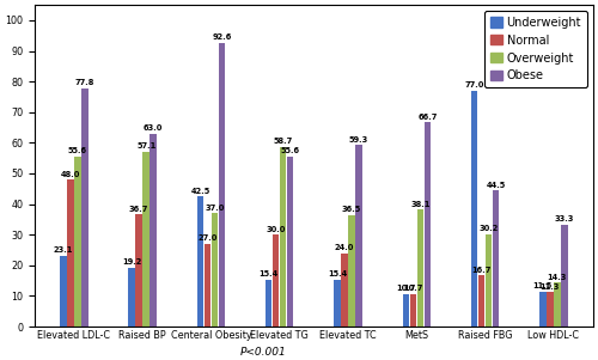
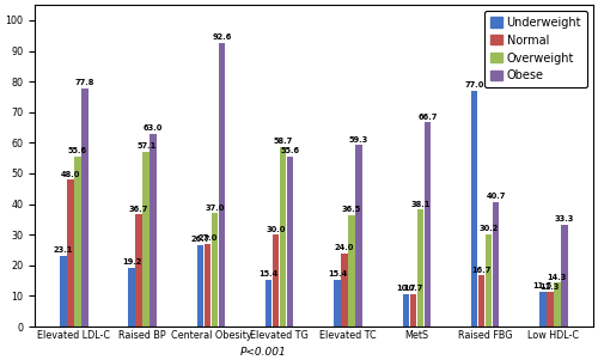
Underweight/Centeral Obesity: 42.5 -> 26.7
Obese/Raised FBG: 44.5 -> 40.7
